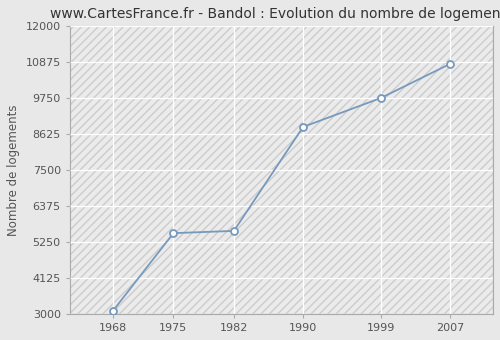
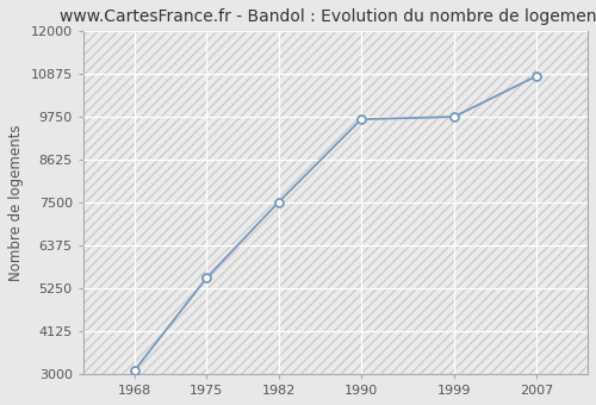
1982: 5600 -> 7520
1990: 8850 -> 9690
